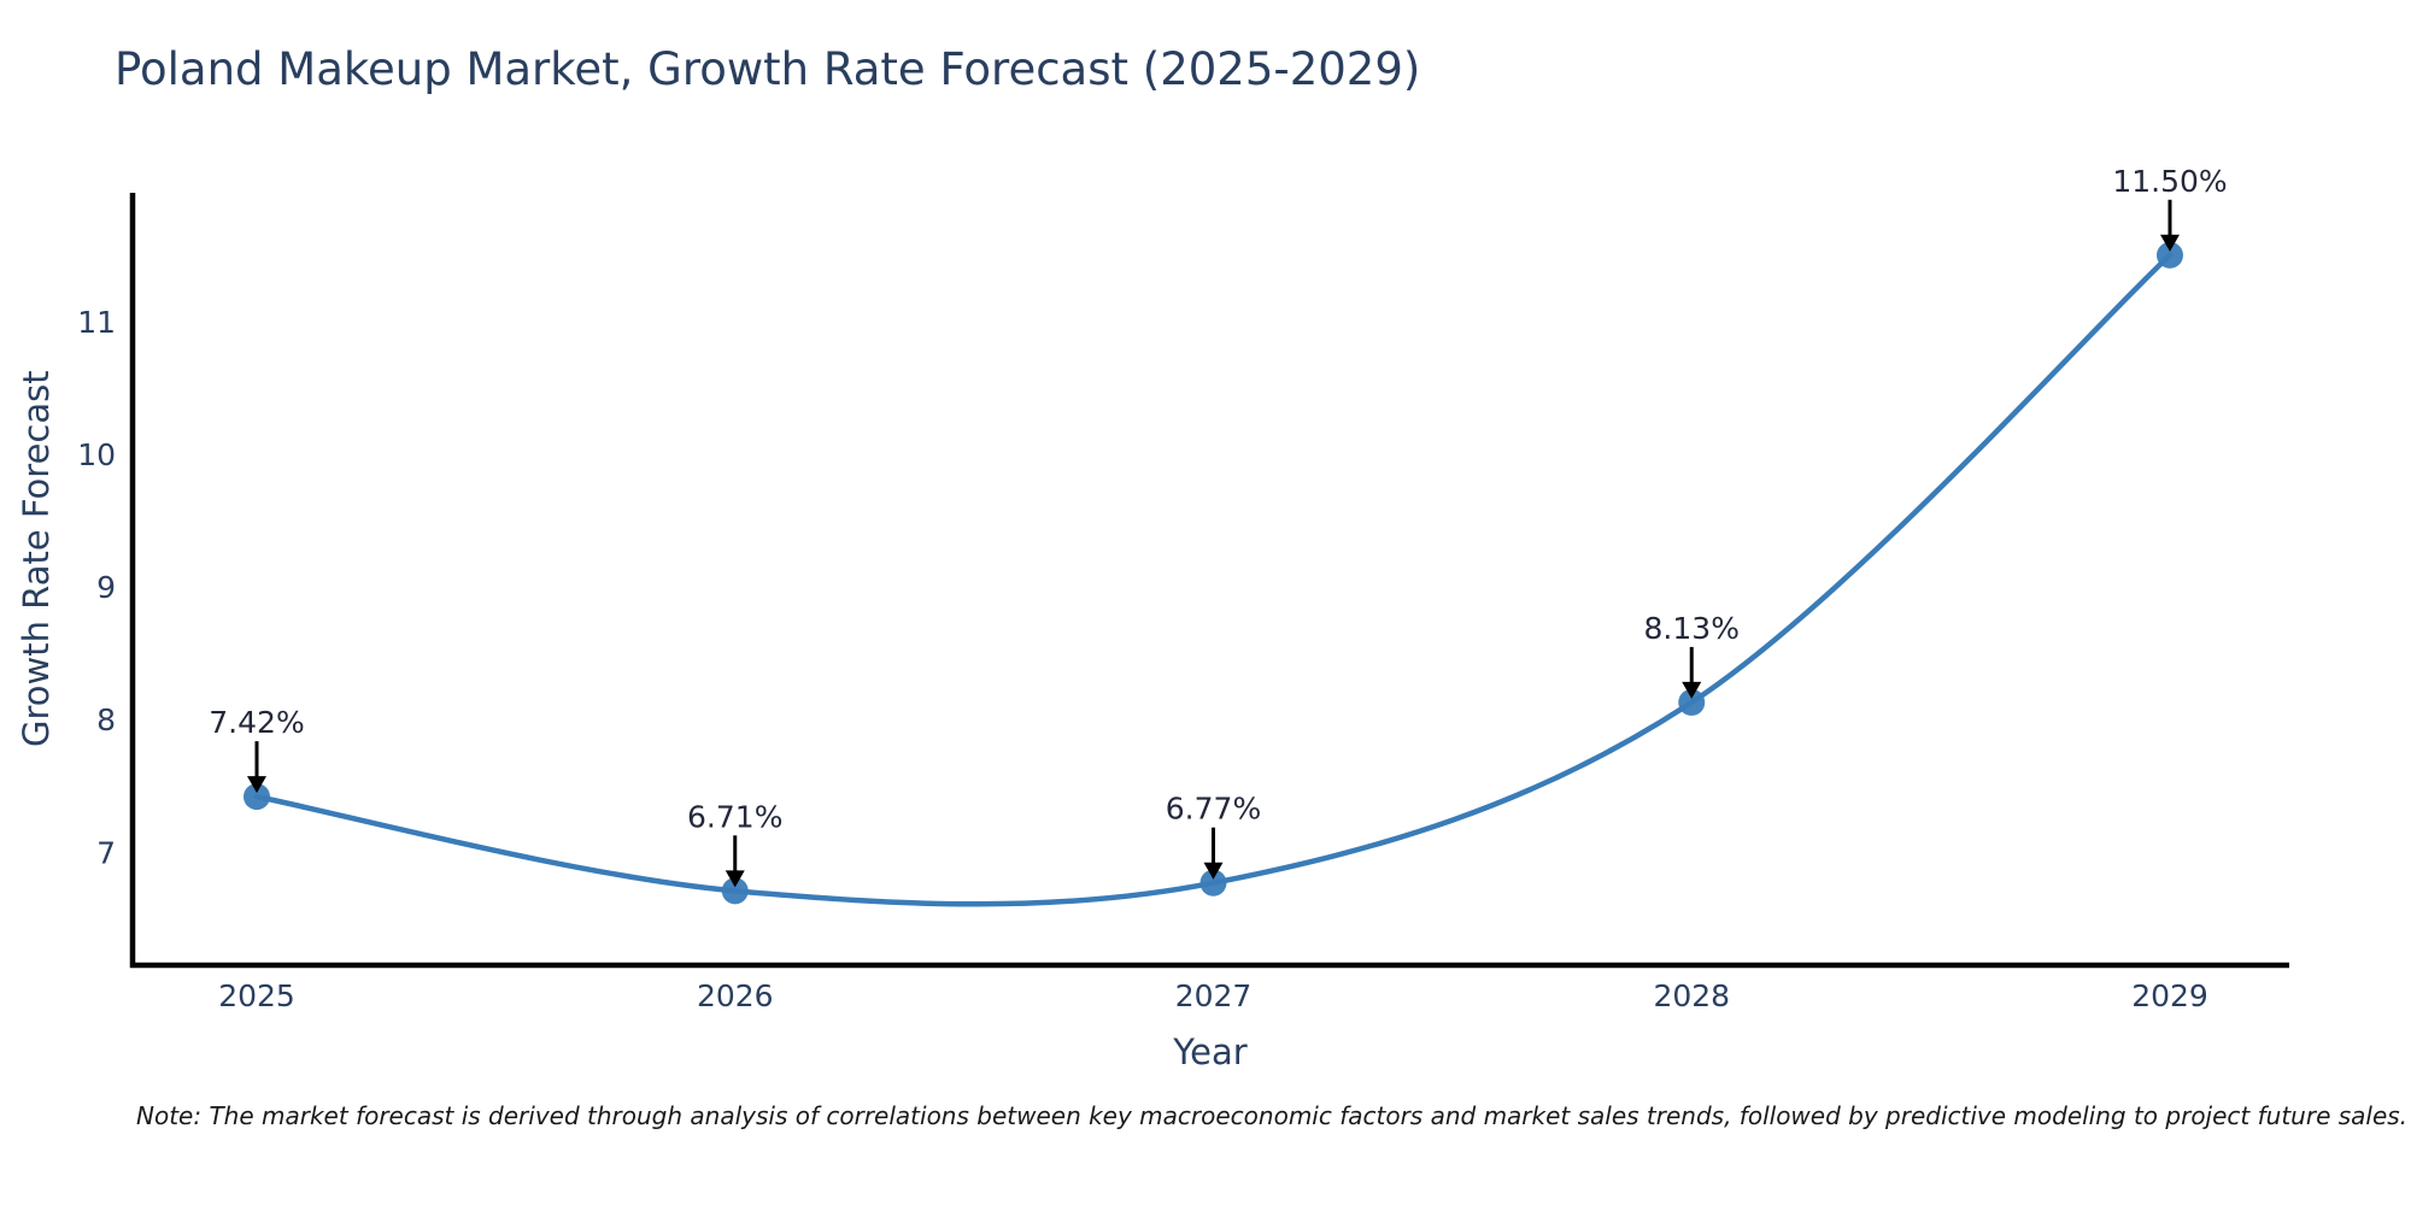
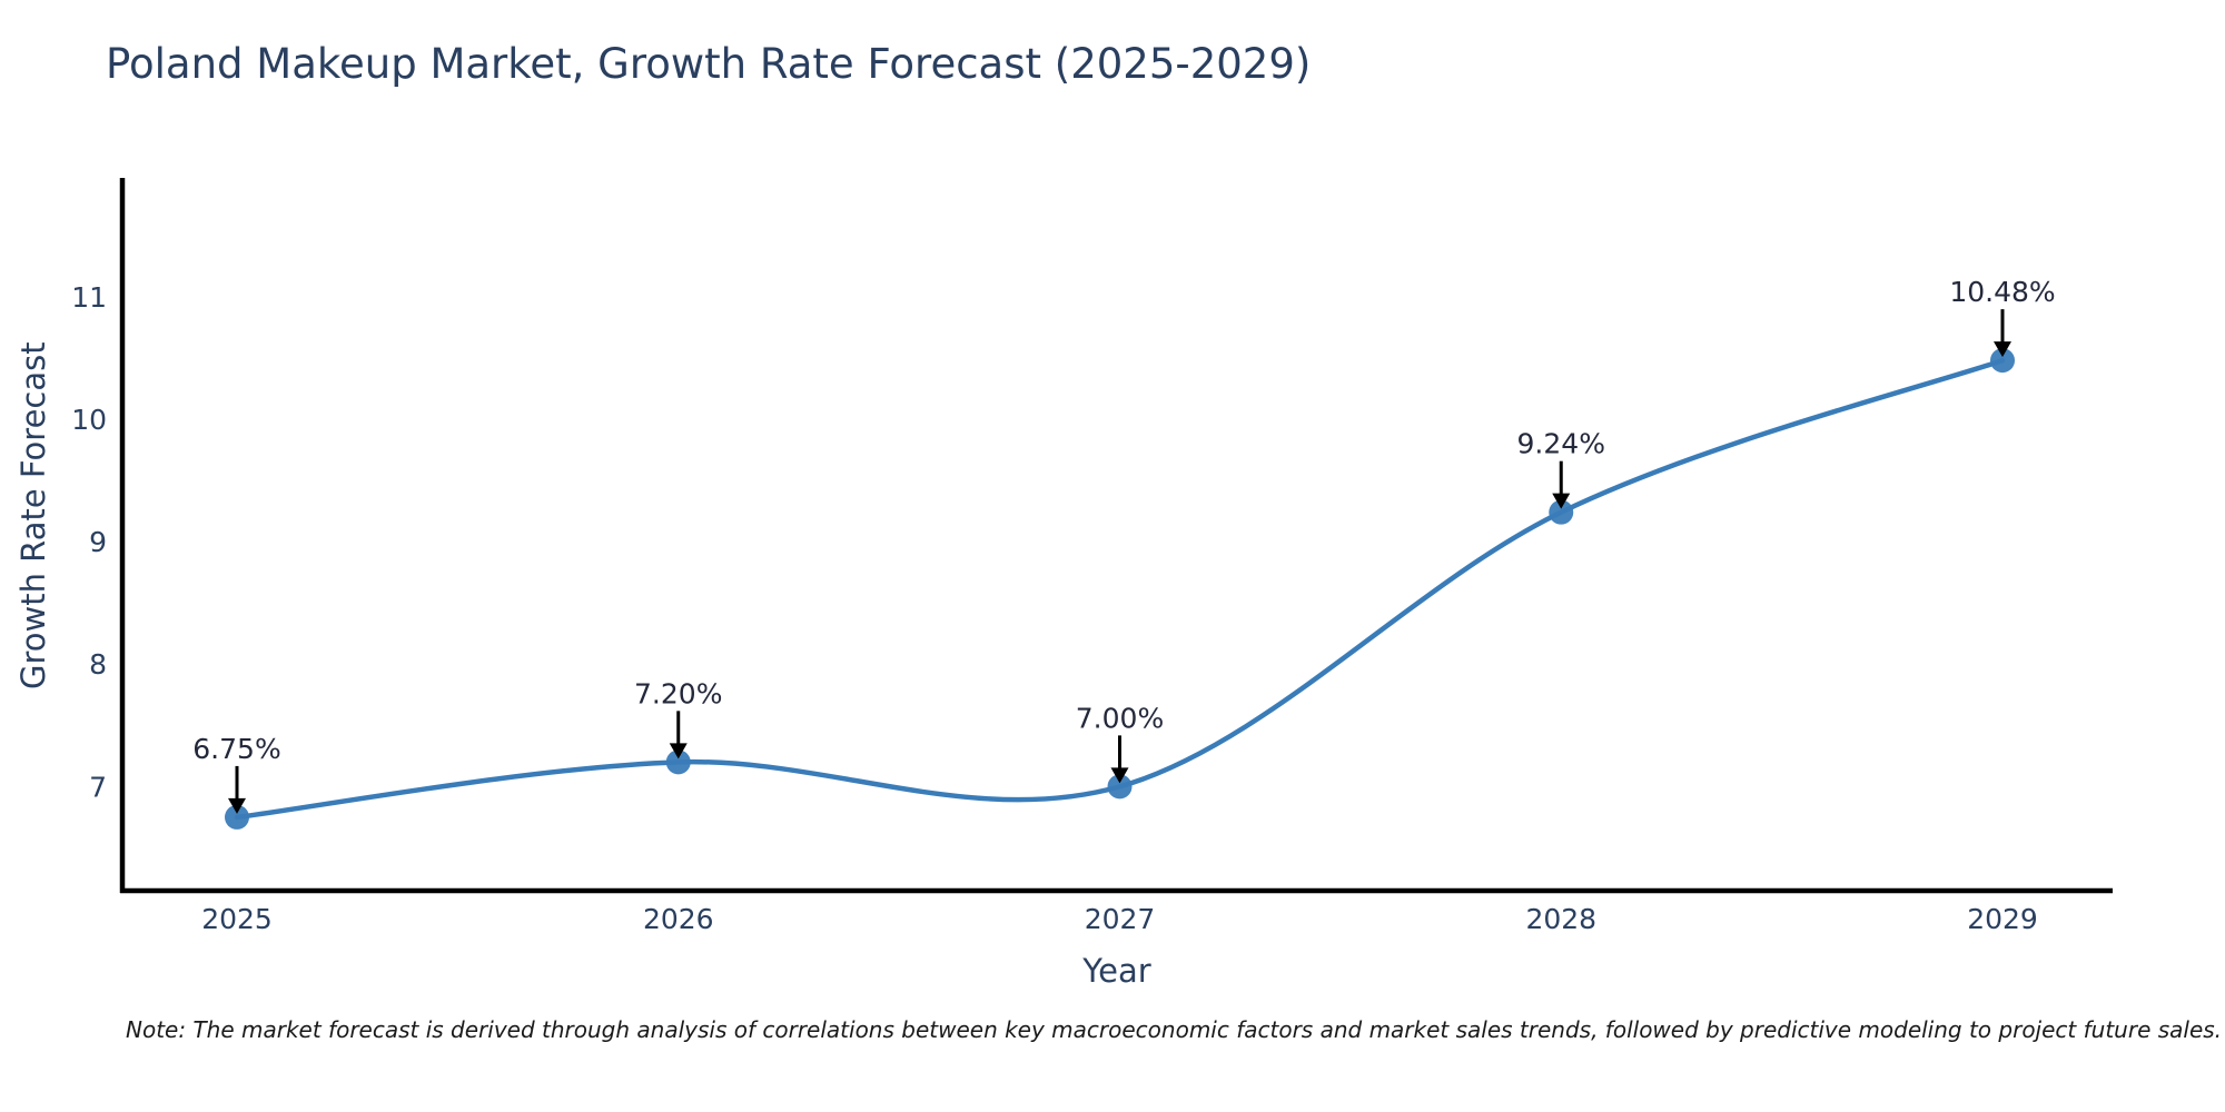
2025: 7.42% -> 6.75%
2026: 6.71% -> 7.20%
2027: 6.77% -> 7.00%
2028: 8.13% -> 9.24%
2029: 11.50% -> 10.48%
